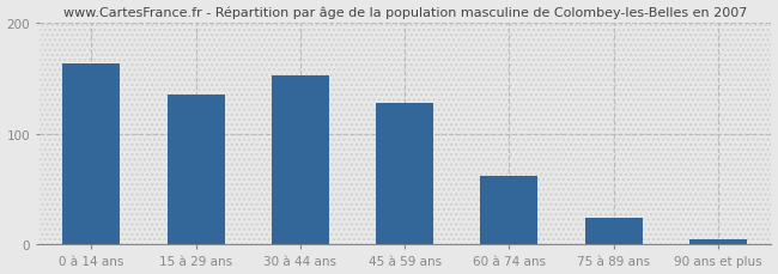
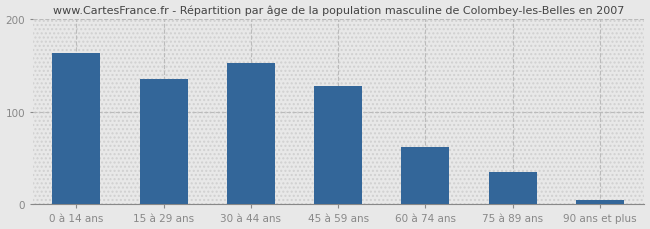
75 à 89 ans: 24 -> 35
